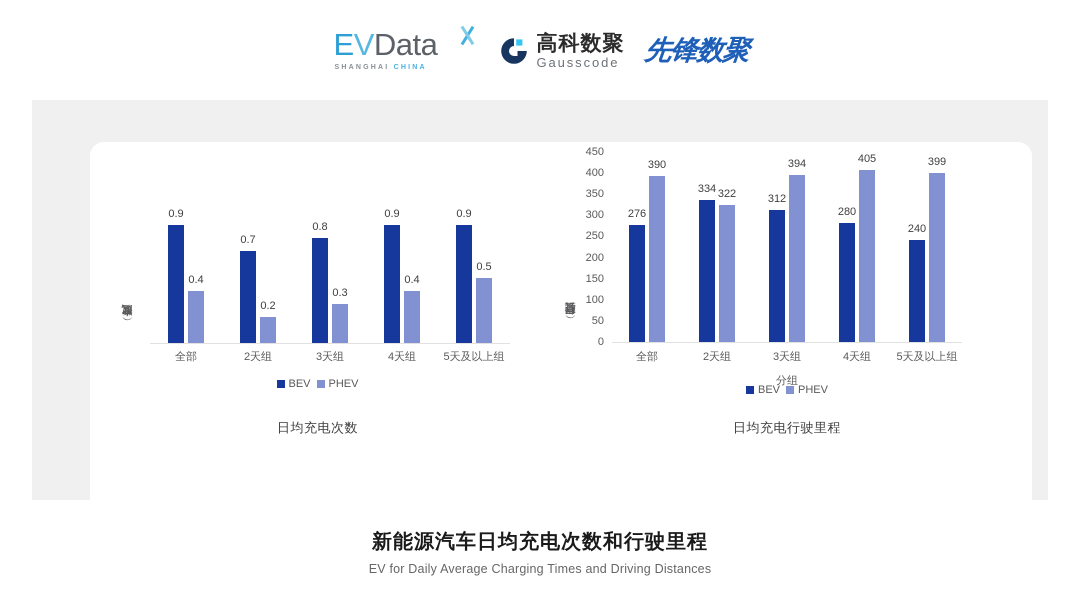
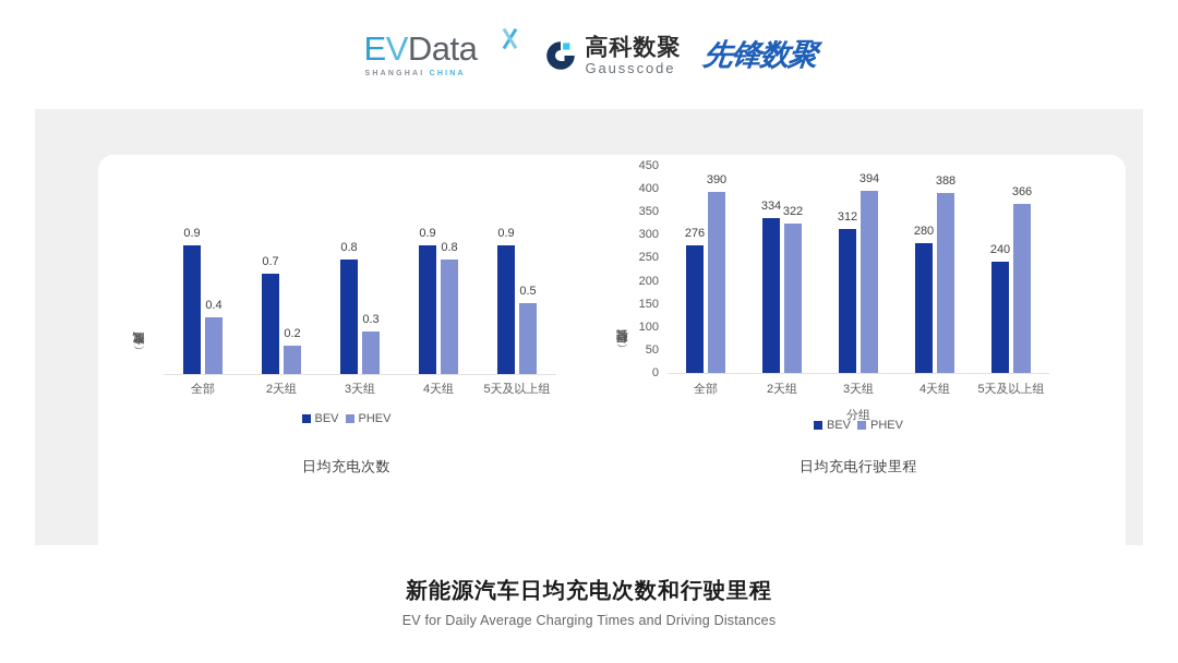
日均充电次数/PHEV/4天组: 0.4 -> 0.8
日均充电行驶里程/PHEV/4天组: 405 -> 388
日均充电行驶里程/PHEV/5天及以上组: 399 -> 366
